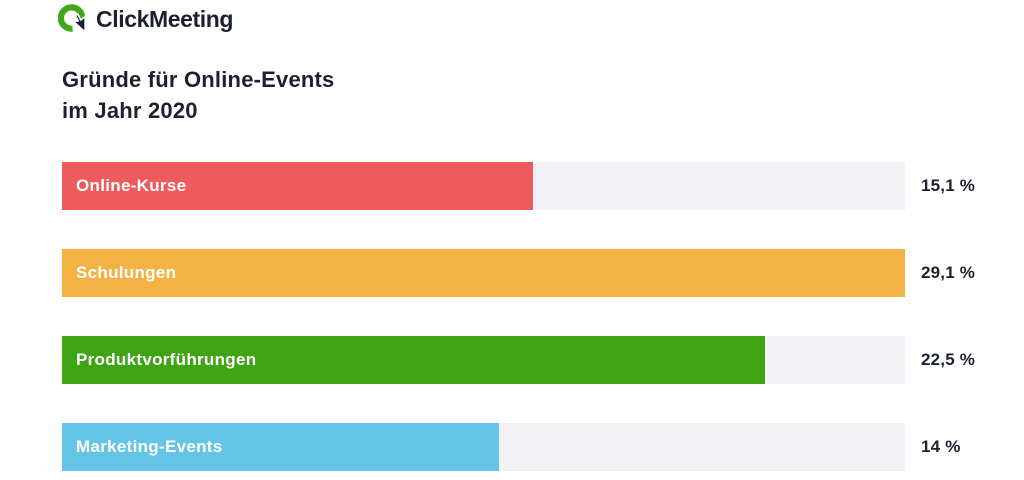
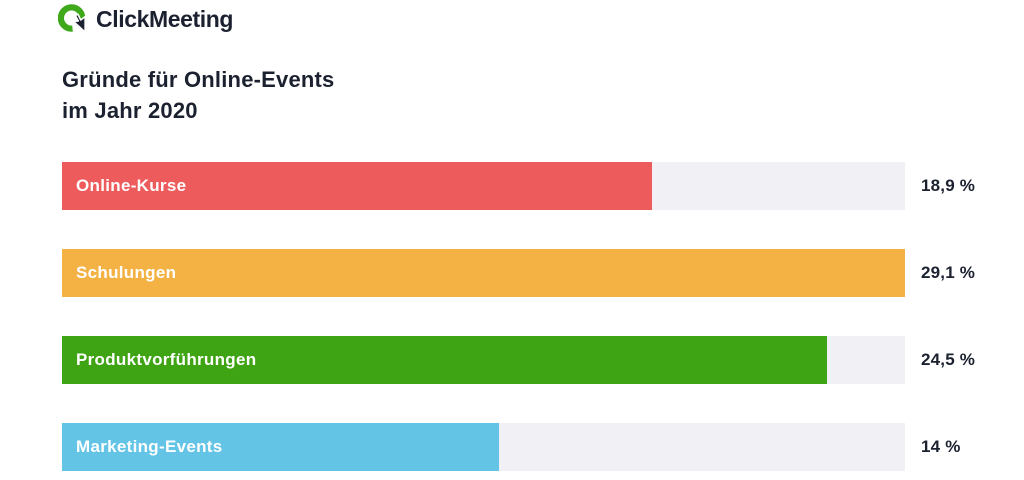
Online-Kurse: 15,1 -> 18,9
Produktvorführungen: 22,5 -> 24,5
